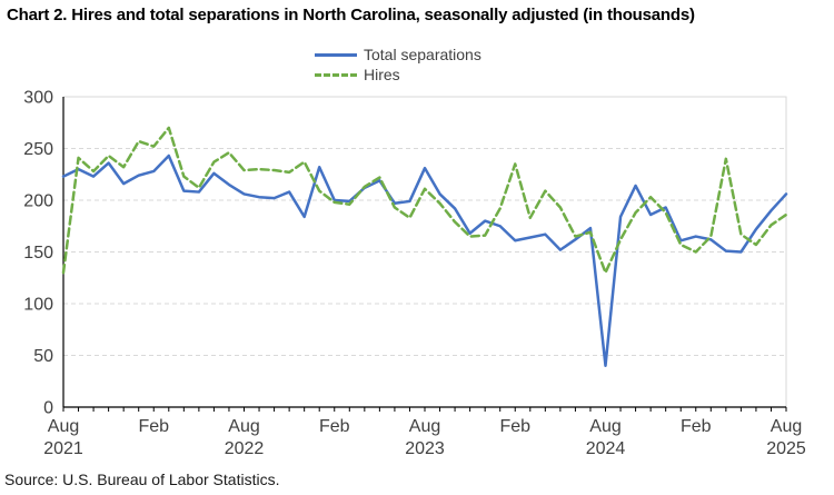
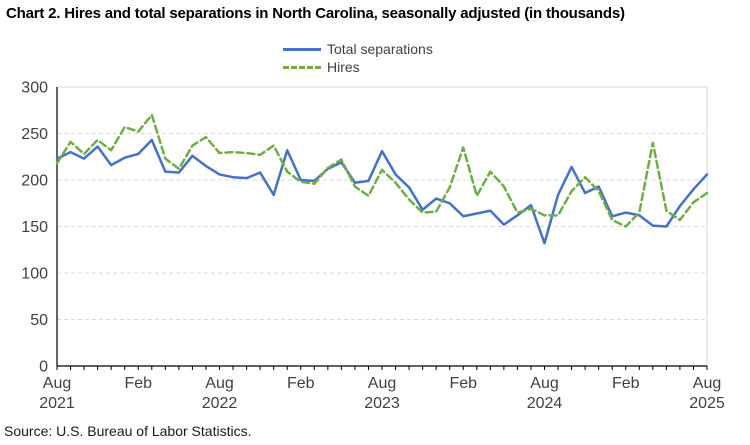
Hires/Aug 2021: 130 -> 220
Total separations/Aug 2024: 40 -> 130
Hires/Aug 2024: 130 -> 160
